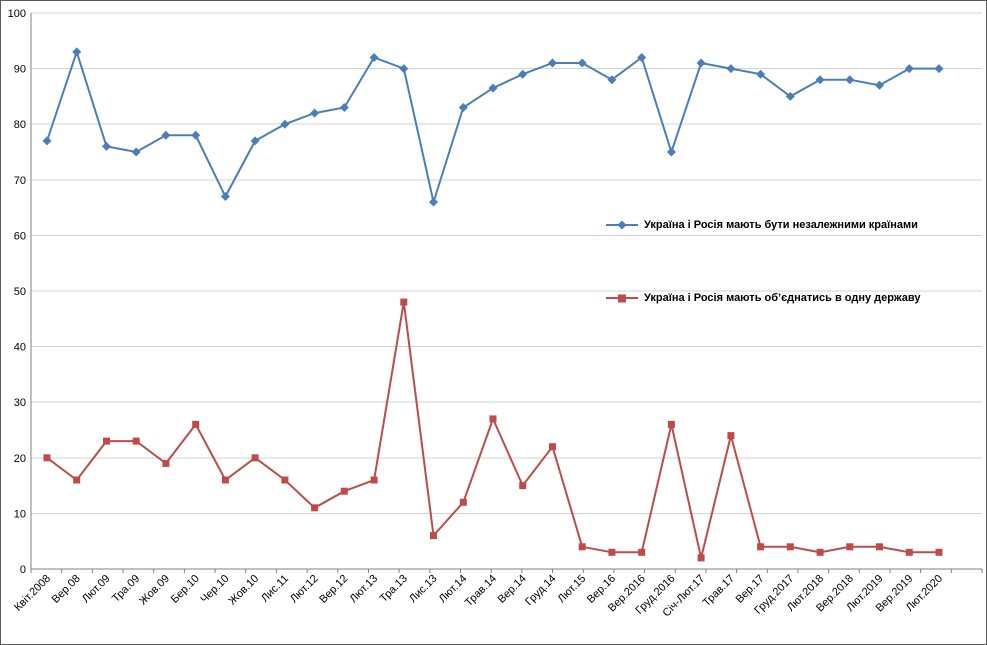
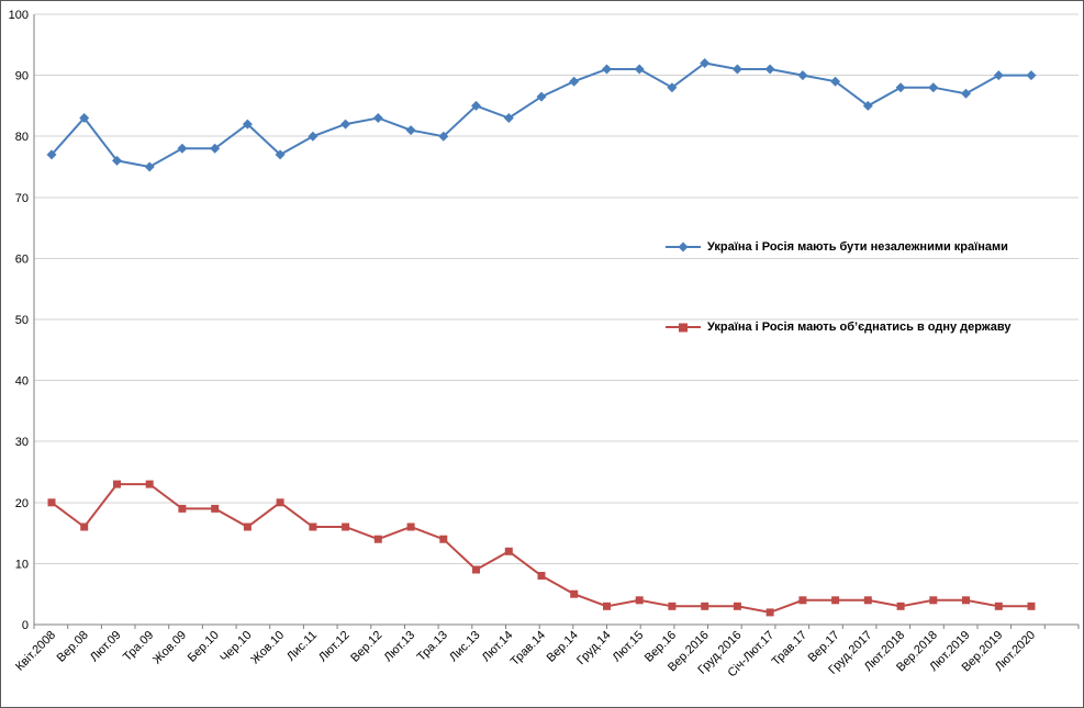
Україна і Росія мають бути незалежними країнами/Вер.08: 93 -> 83
Україна і Росія мають об’єднатись в одну державу/Бер.10: 26 -> 19
Україна і Росія мають бути незалежними країнами/Чер.10: 67 -> 82
Україна і Росія мають об’єднатись в одну державу/Лют.12: 11 -> 16
Україна і Росія мають бути незалежними країнами/Лют.13: 92 -> 81
Україна і Росія мають бути незалежними країнами/Тра.13: 90 -> 80
Україна і Росія мають об’єднатись в одну державу/Тра.13: 48 -> 14
Україна і Росія мають бути незалежними країнами/Лис.13: 66 -> 85
Україна і Росія мають об’єднатись в одну державу/Лис.13: 6 -> 9
Україна і Росія мають об’єднатись в одну державу/Трав.14: 27 -> 8
Україна і Росія мають об’єднатись в одну державу/Вер.14: 15 -> 5
Україна і Росія мають об’єднатись в одну державу/Груд.14: 22 -> 3
Україна і Росія мають бути незалежними країнами/Груд.2016: 75 -> 91
Україна і Росія мають об’єднатись в одну державу/Груд.2016: 26 -> 3
Україна і Росія мають об’єднатись в одну державу/Трав.17: 24 -> 4
